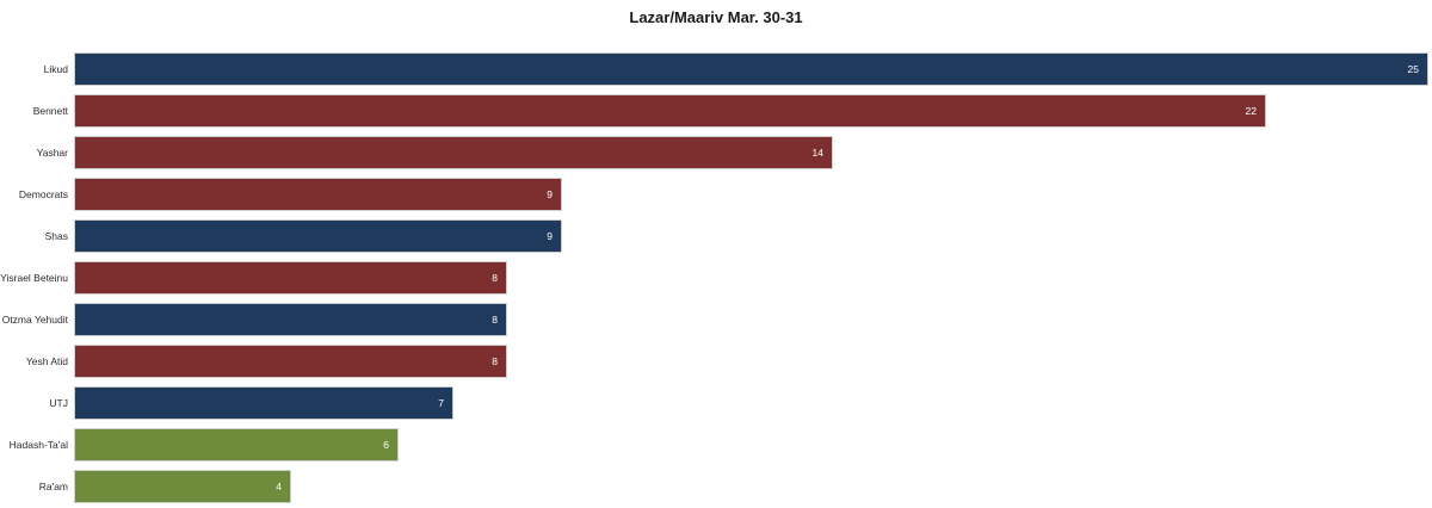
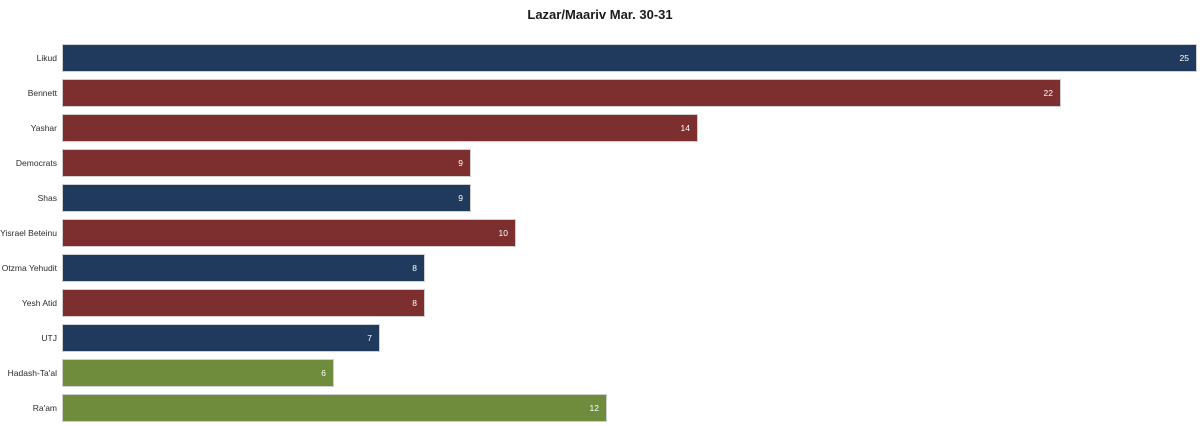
Yisrael Beteinu: 8 -> 10
Ra'am: 4 -> 12
